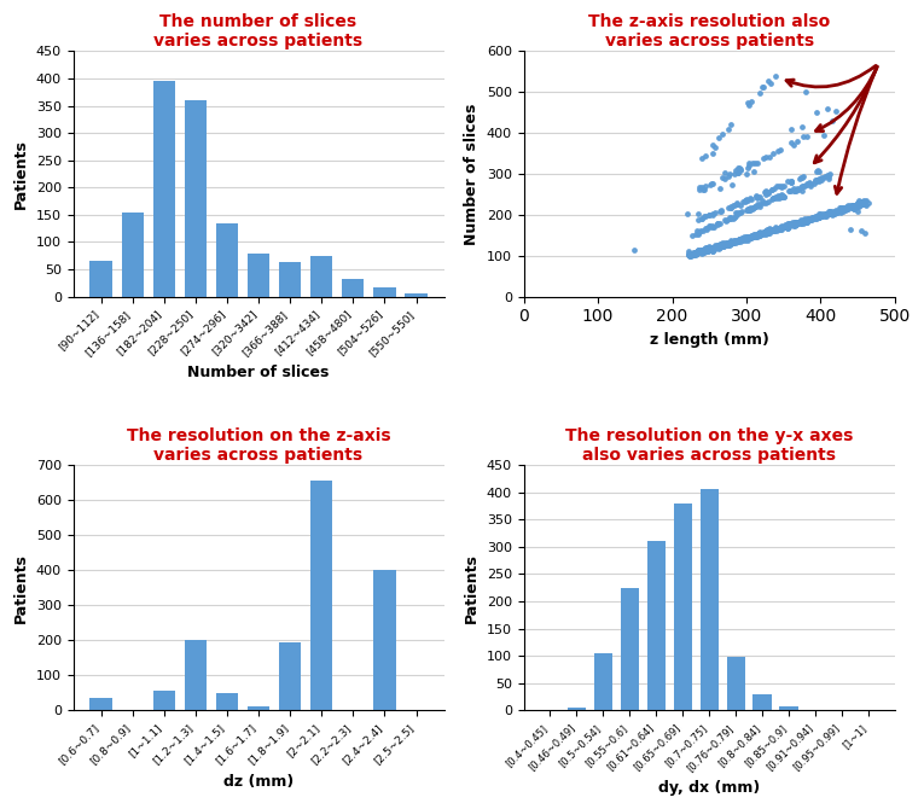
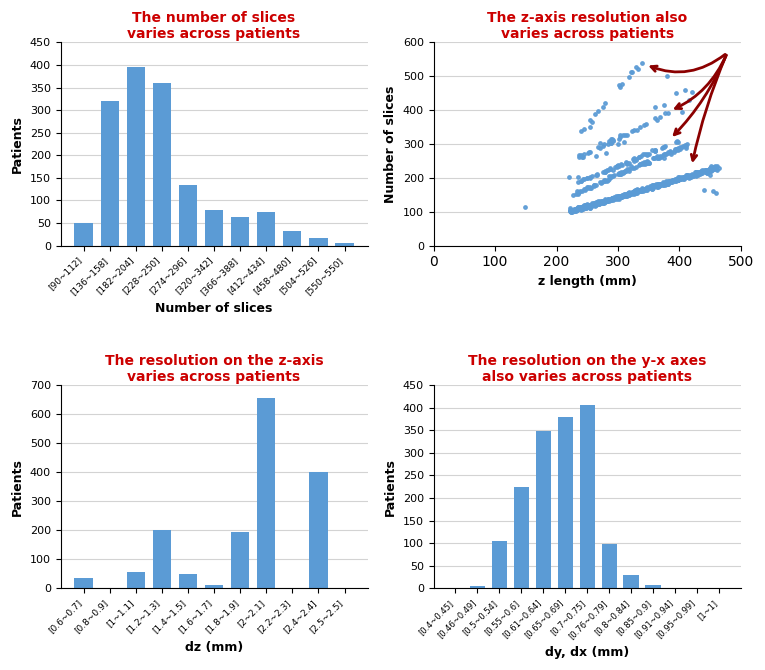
The number of slices varies across patients/[90~112]: 65 -> 50
The number of slices varies across patients/[136~158]: 155 -> 320
The resolution on the y-x axes also varies across patients/[0.61~0.64]: 310 -> 348
